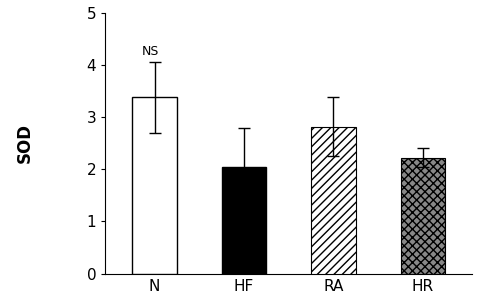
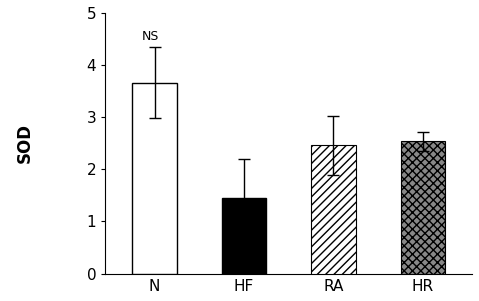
N: 3.38 -> 3.66
HF: 2.05 -> 1.44
RA: 2.82 -> 2.46
HR: 2.22 -> 2.54
